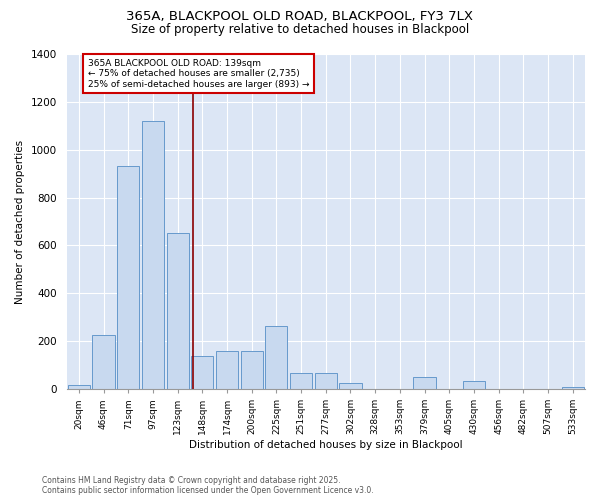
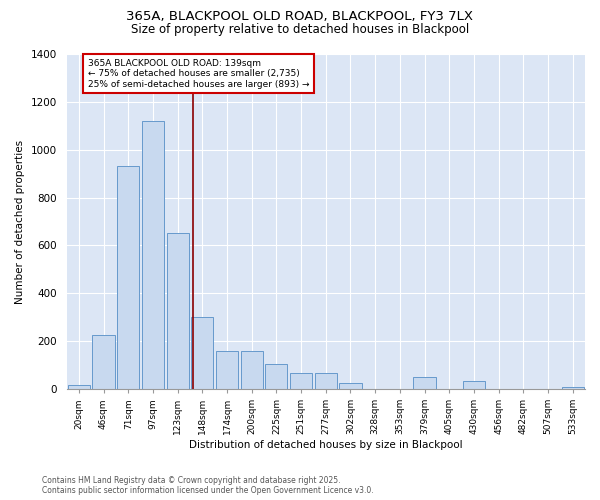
148sqm: 140 -> 300
225sqm: 265 -> 105
